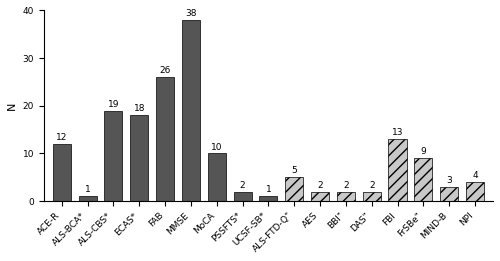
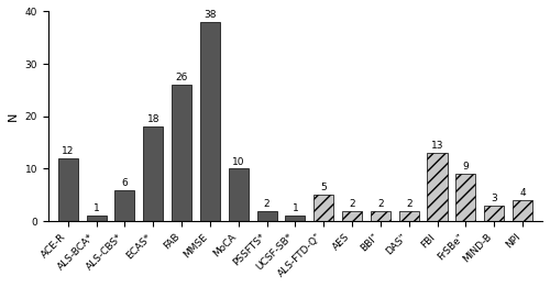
ALS-CBS*: 19 -> 6
